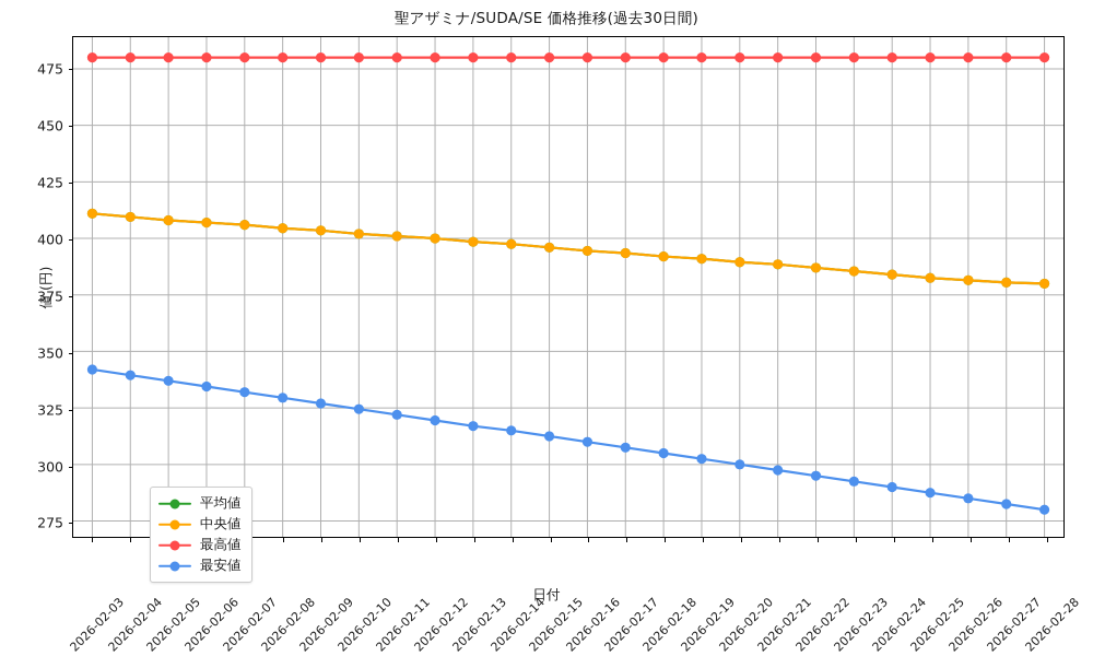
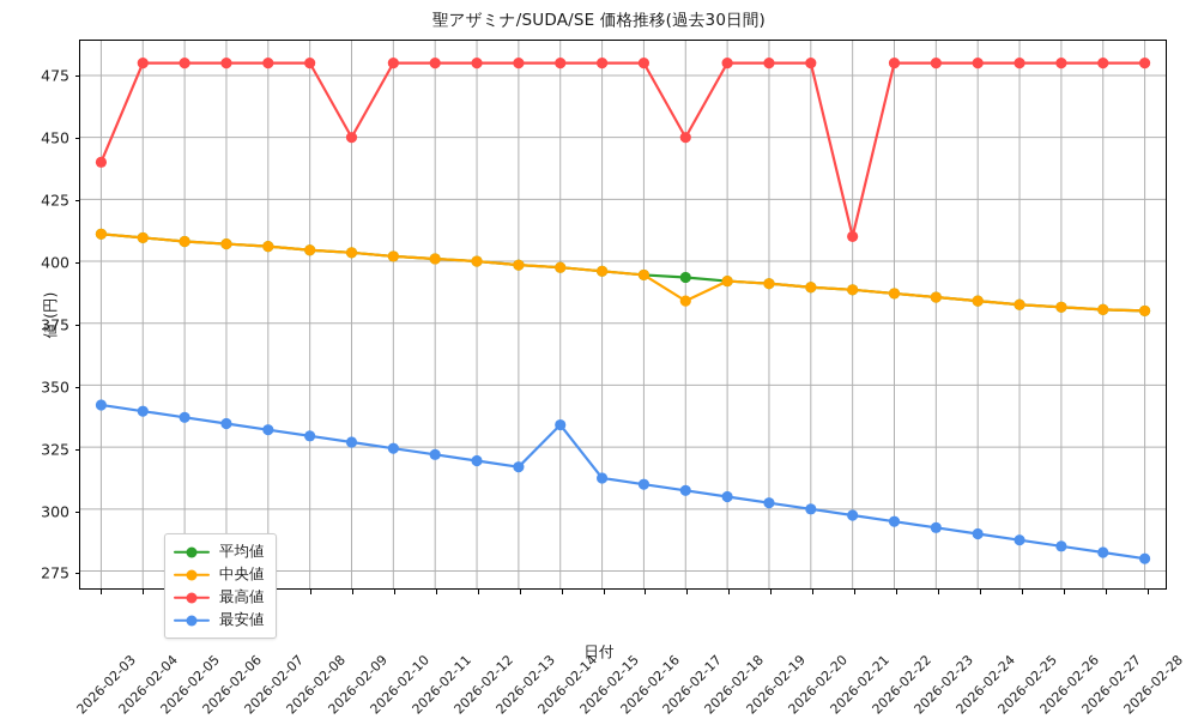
最高値/2026-02-03: 480 -> 440
最高値/2026-02-09: 480 -> 450
最安値/2026-02-14: 315 -> 334
中央値/2026-02-17: 394 -> 384
最高値/2026-02-17: 480 -> 450
最高値/2026-02-21: 480 -> 410
